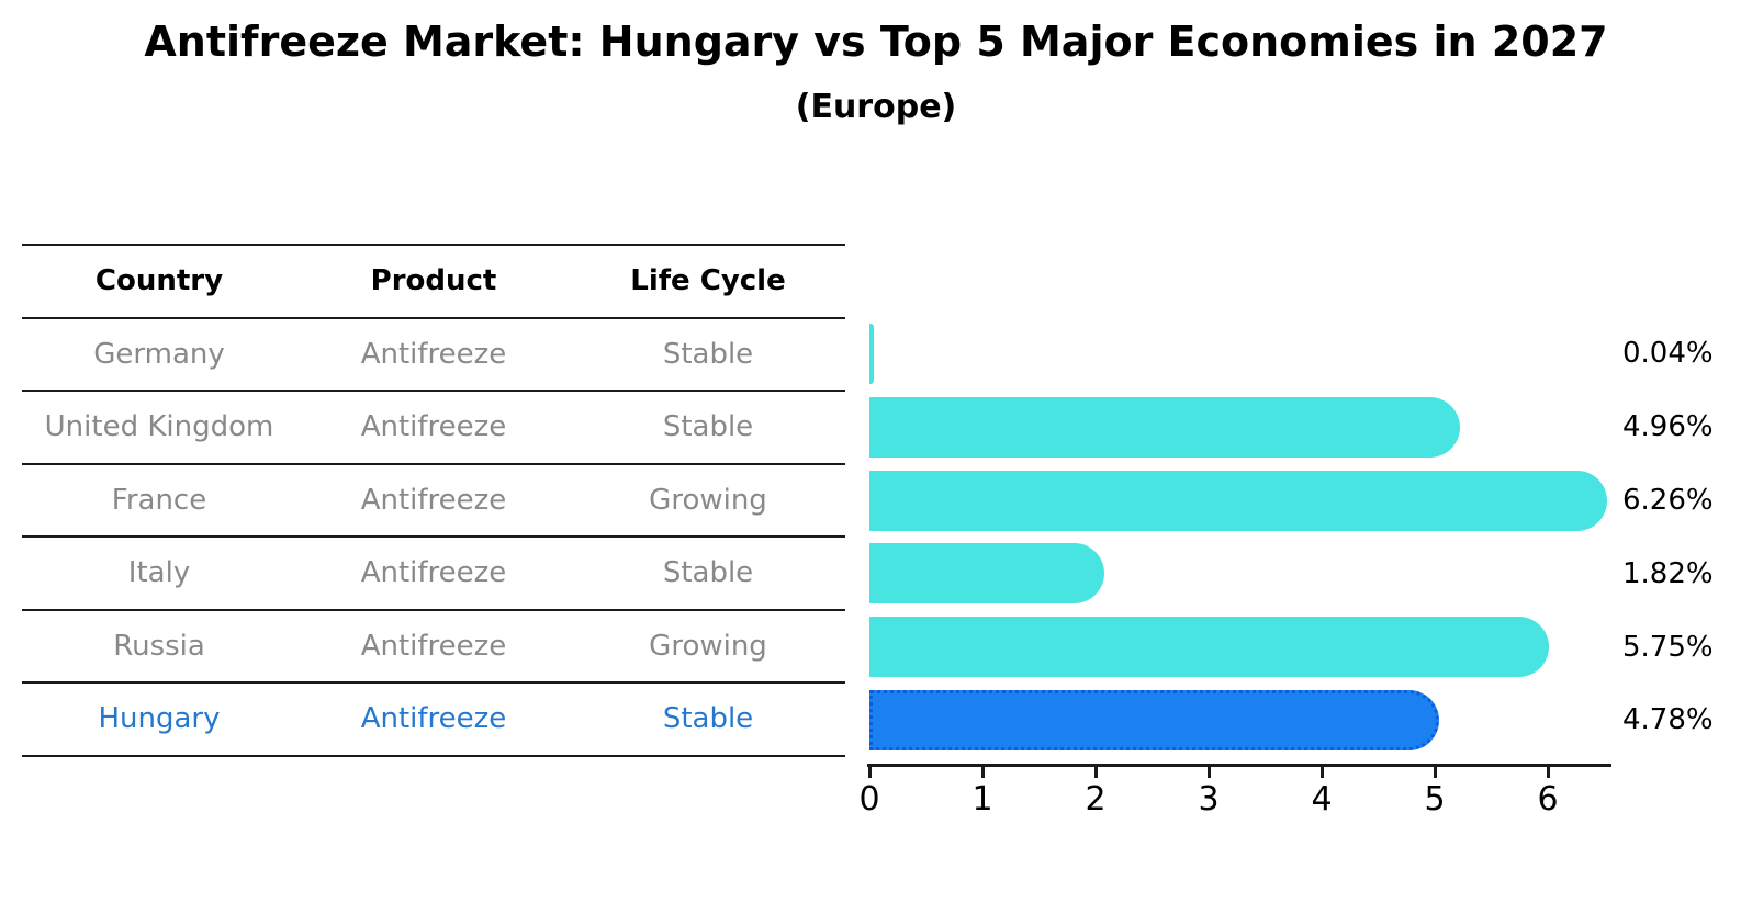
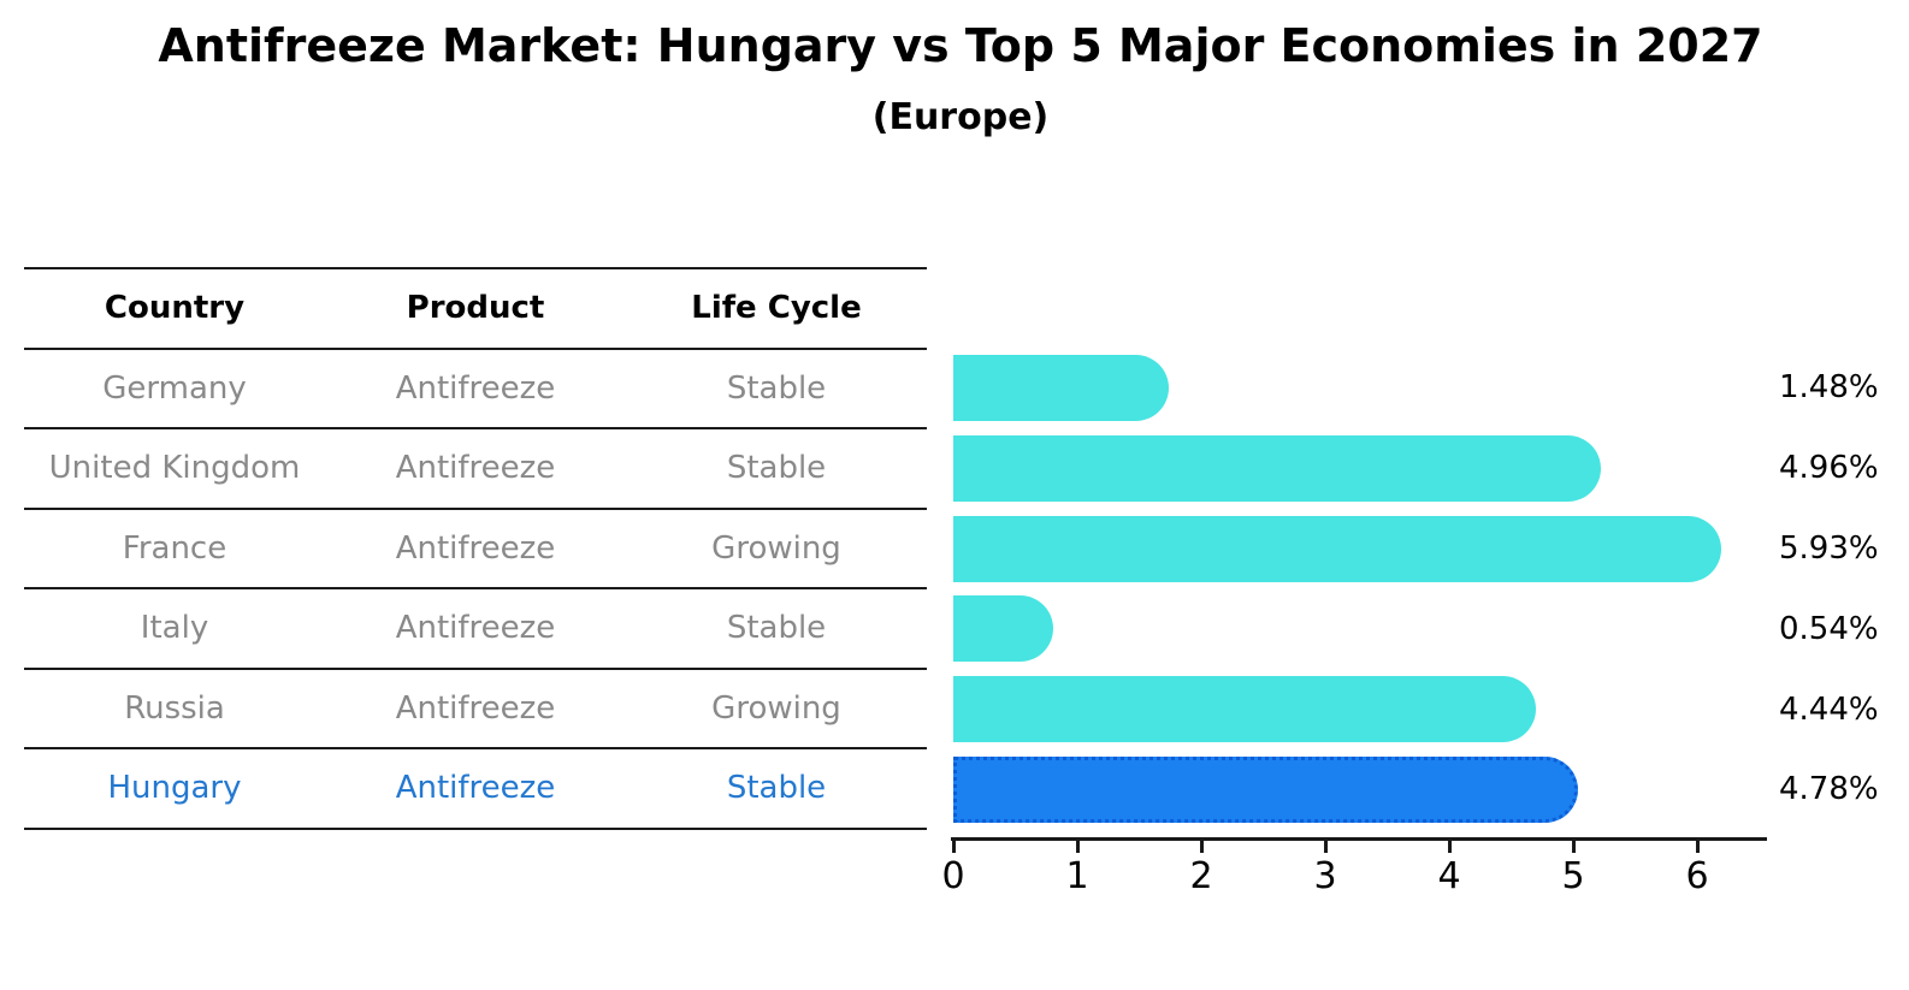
Germany: 0.04% -> 1.48%
France: 6.26% -> 5.93%
Italy: 1.82% -> 0.54%
Russia: 5.75% -> 4.44%
